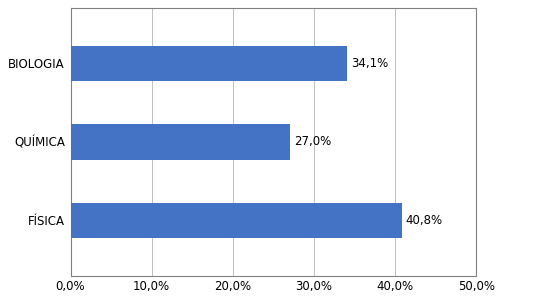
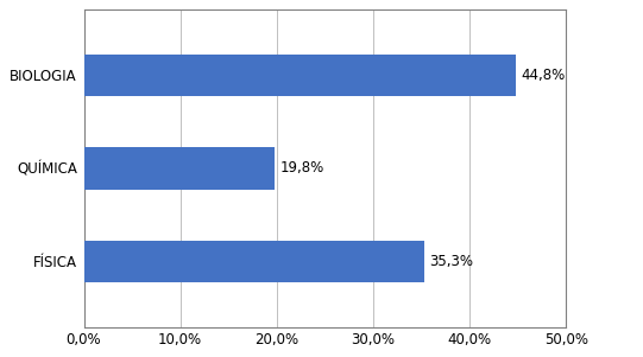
BIOLOGIA: 34,1% -> 44,8%
QUÍMICA: 27,0% -> 19,8%
FÍSICA: 40,8% -> 35,3%
